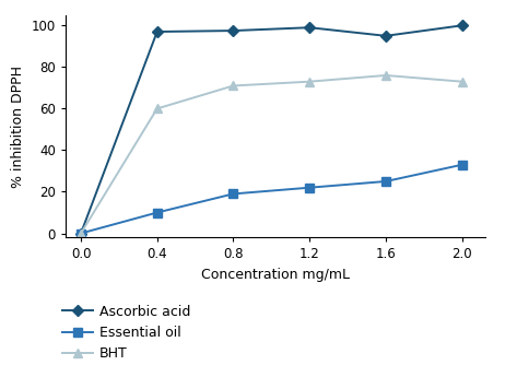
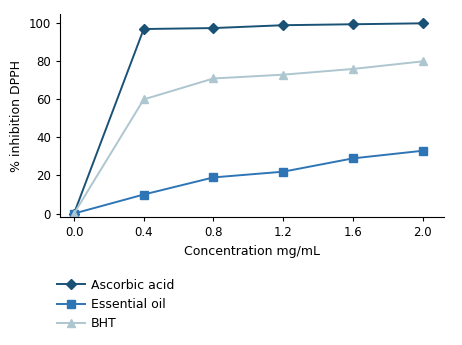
Ascorbic acid/1.6: 95 -> 100
Essential oil/1.6: 25 -> 29
BHT/2.0: 73 -> 80
